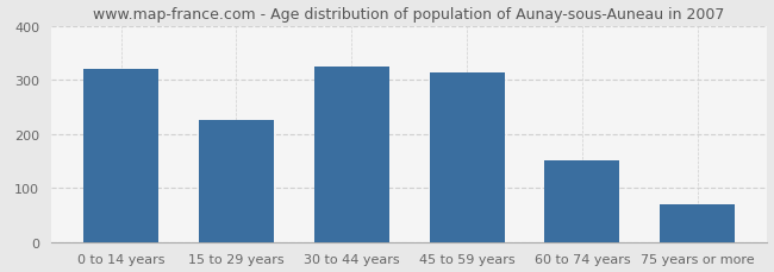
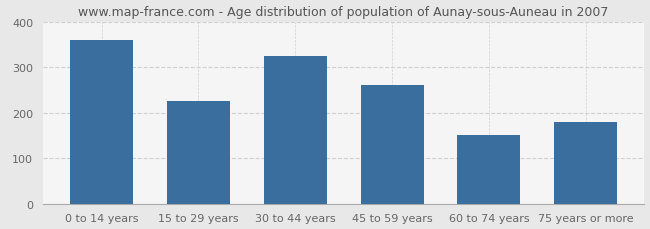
0 to 14 years: 320 -> 360
45 to 59 years: 313 -> 260
75 years or more: 70 -> 180
